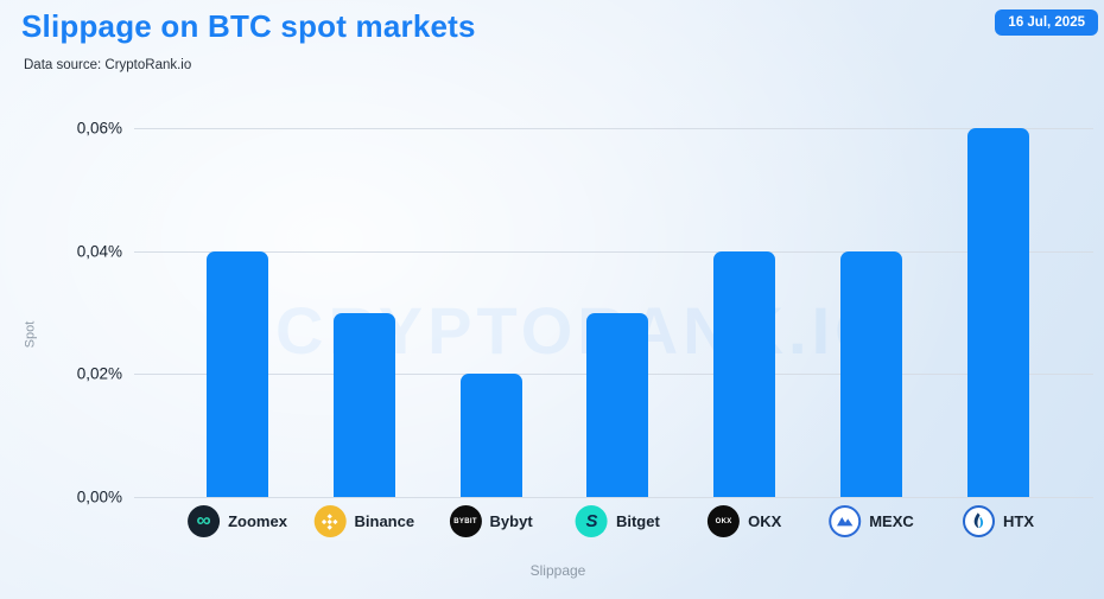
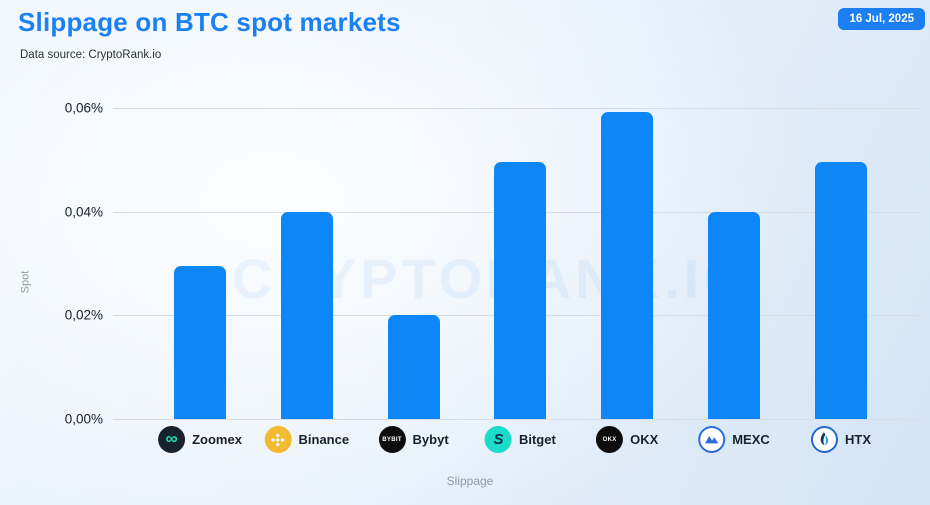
Zoomex: 0,04% -> 0,03%
Binance: 0,03% -> 0,04%
Bitget: 0,03% -> 0,05%
OKX: 0,04% -> 0,06%
HTX: 0,06% -> 0,05%
